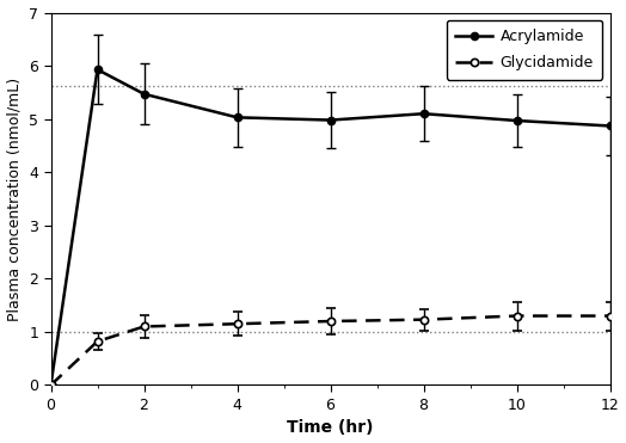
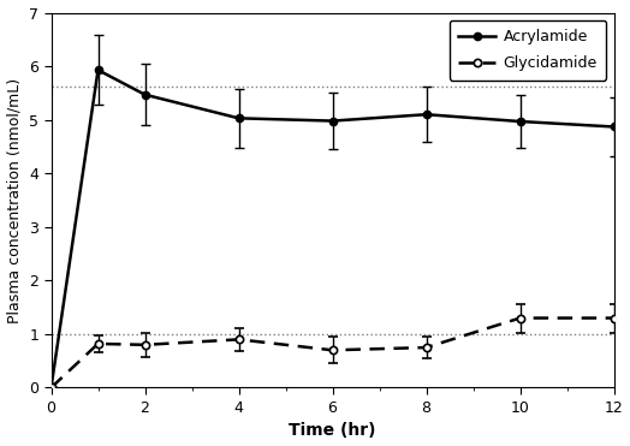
Glycidamide/2: 1.10 -> 0.80
Glycidamide/4: 1.15 -> 0.90
Glycidamide/6: 1.20 -> 0.70
Glycidamide/8: 1.23 -> 0.75
